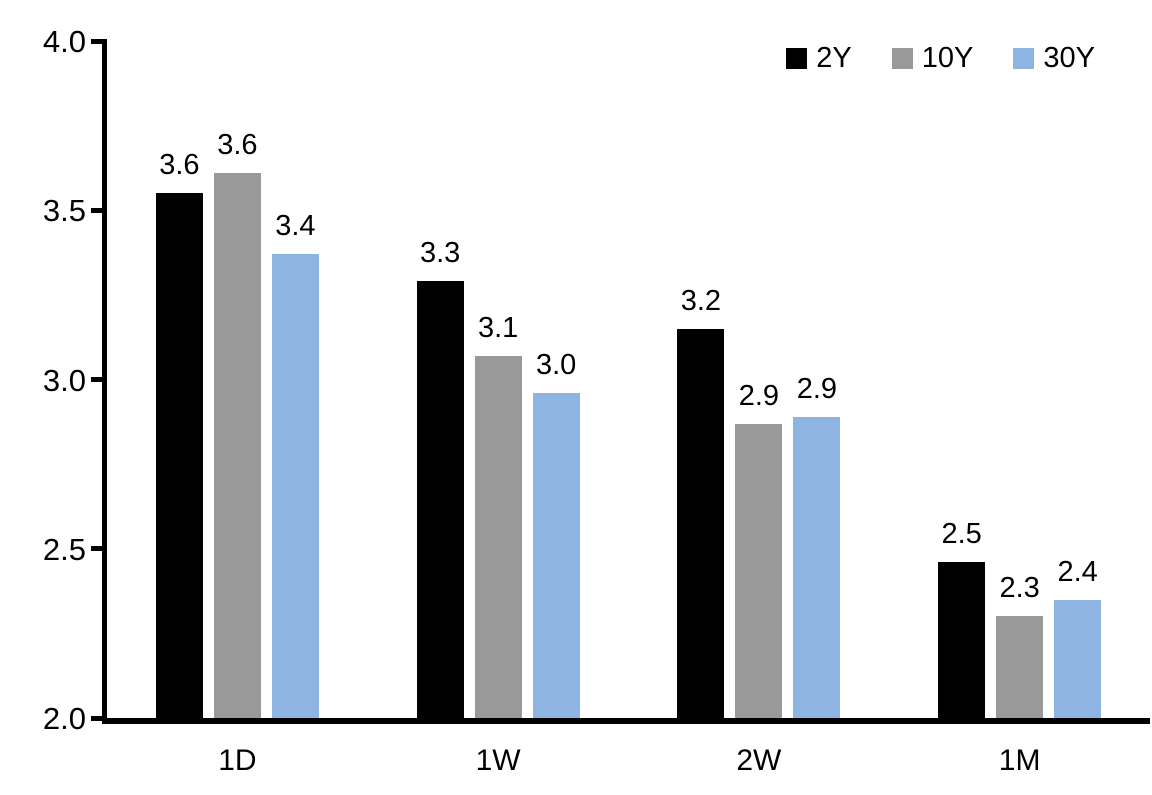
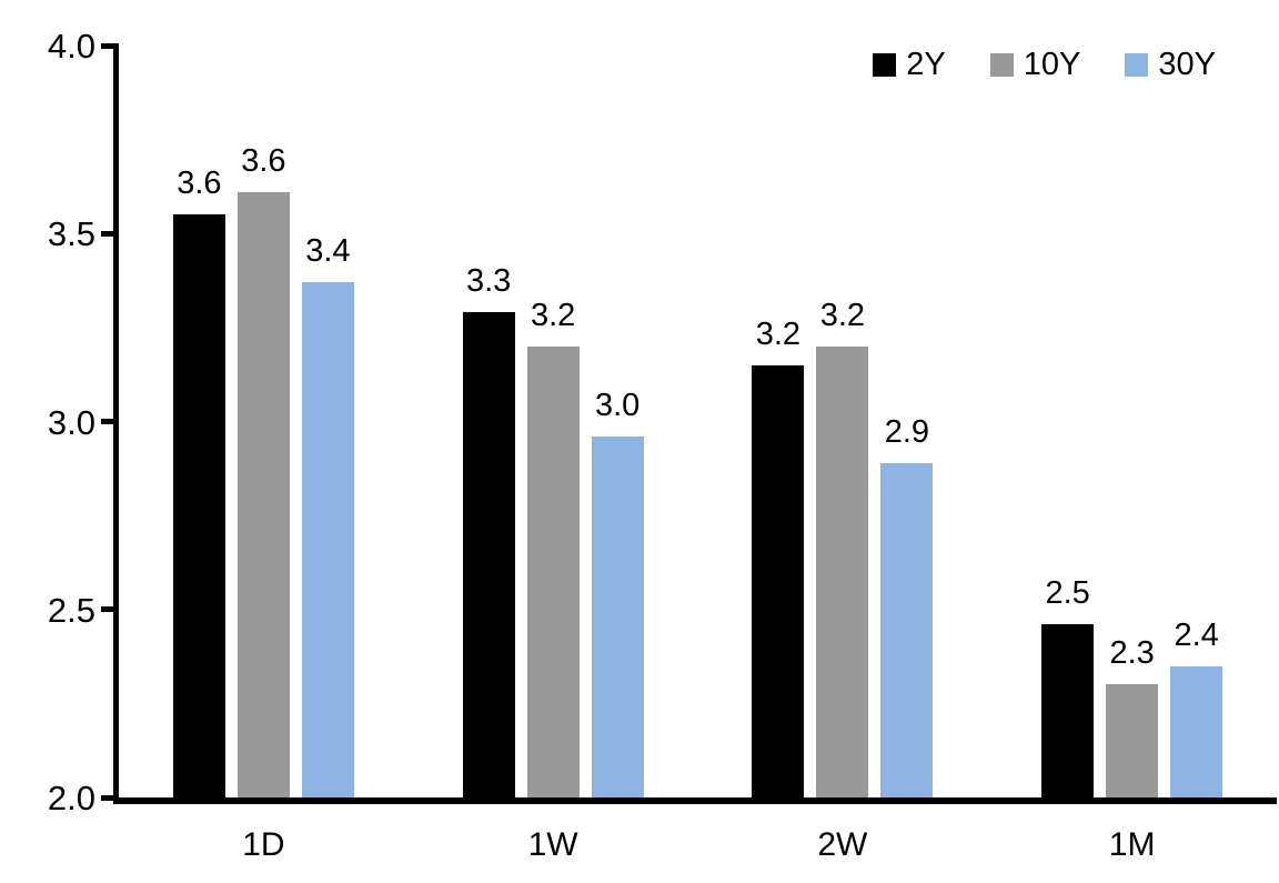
10Y/1W: 3.1 -> 3.2
10Y/2W: 2.9 -> 3.2
